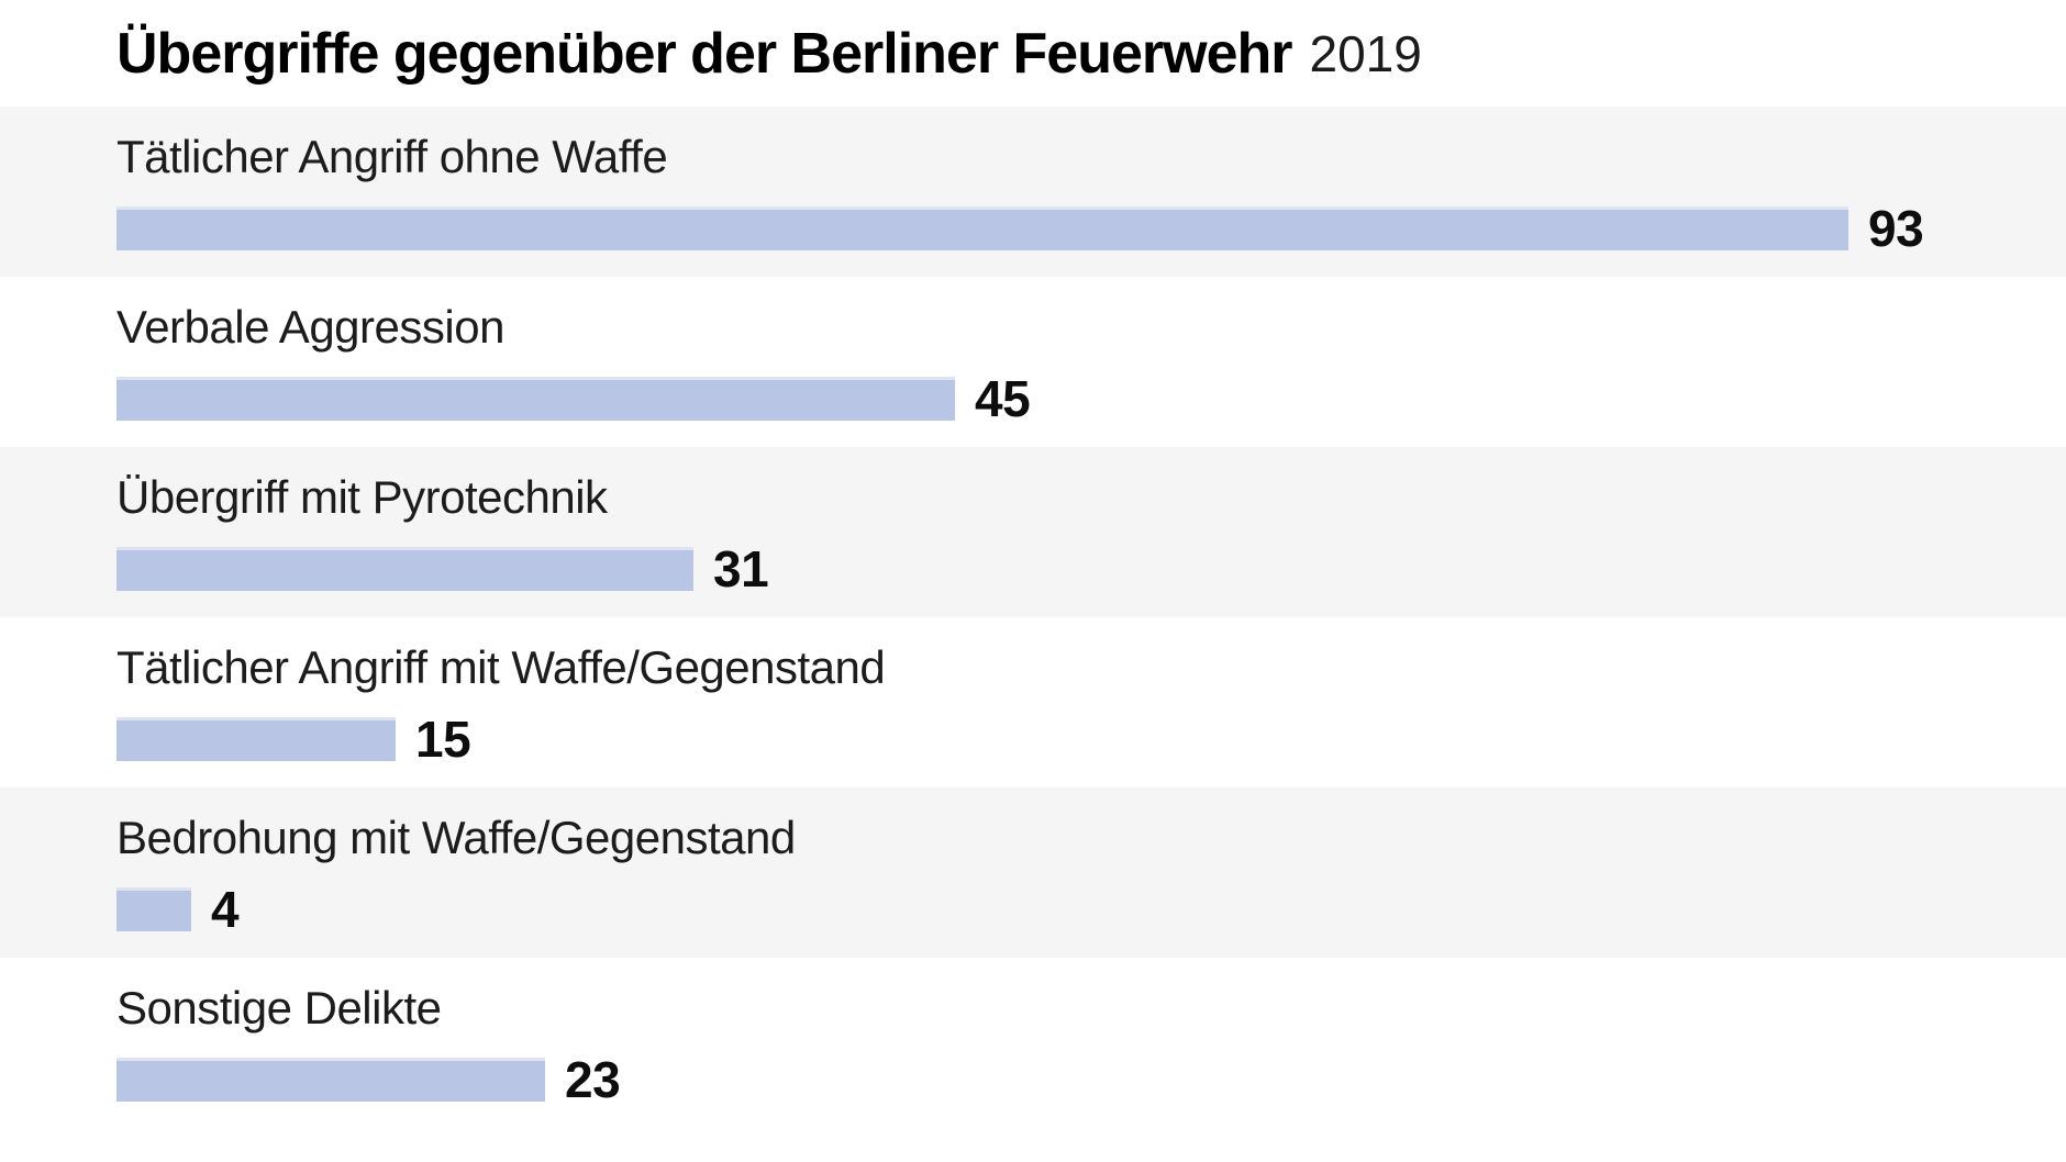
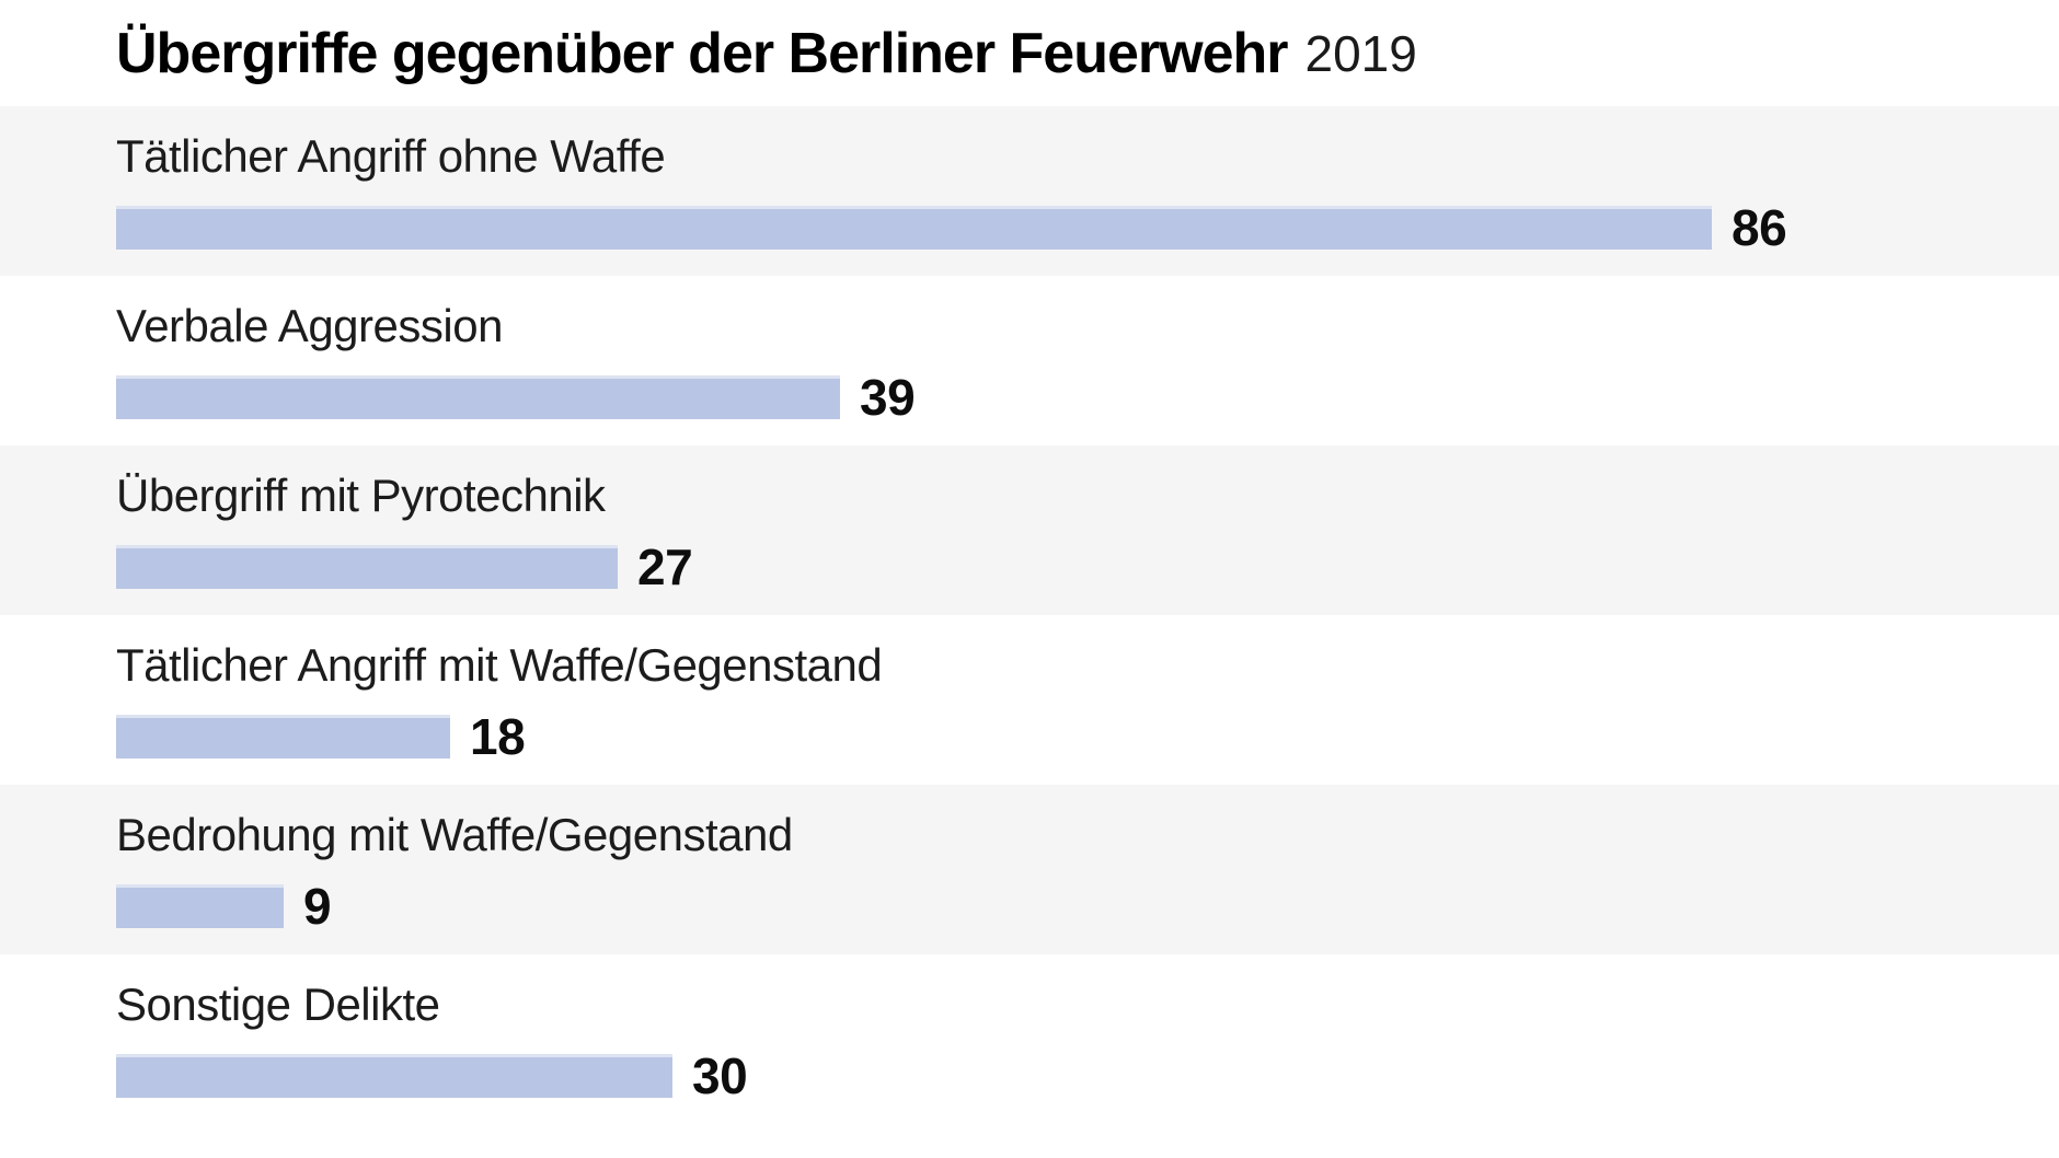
Tätlicher Angriff ohne Waffe: 93 -> 86
Verbale Aggression: 45 -> 39
Übergriff mit Pyrotechnik: 31 -> 27
Tätlicher Angriff mit Waffe/Gegenstand: 15 -> 18
Bedrohung mit Waffe/Gegenstand: 4 -> 9
Sonstige Delikte: 23 -> 30
